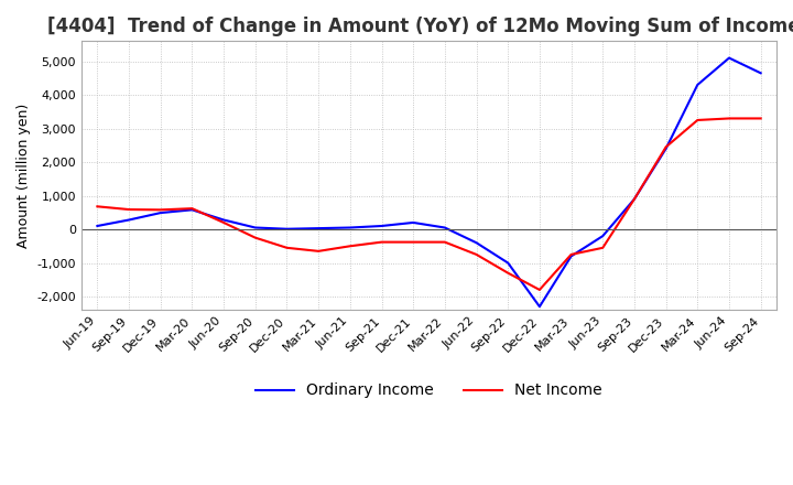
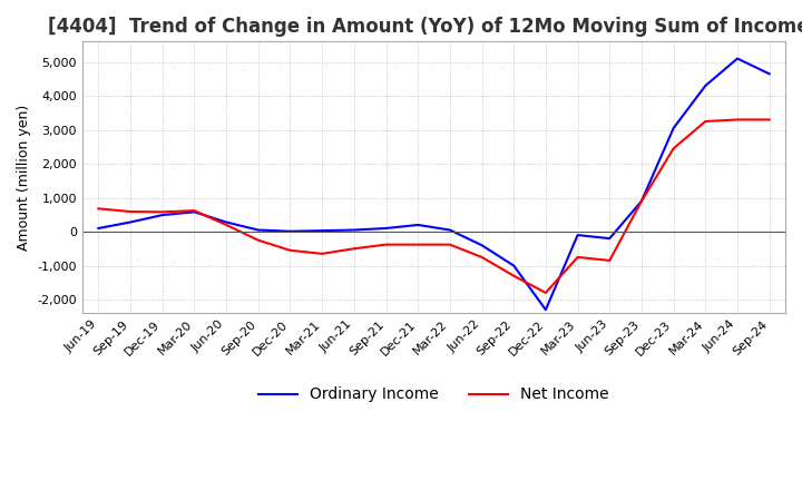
Ordinary Income/Mar-23: -800 -> -100
Net Income/Jun-23: -550 -> -850
Ordinary Income/Dec-23: 2,400 -> 3,050
